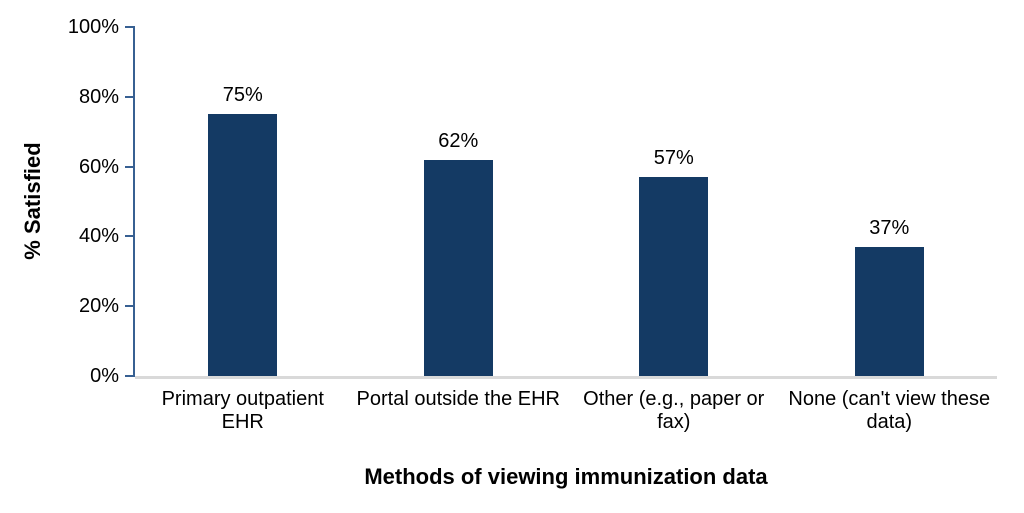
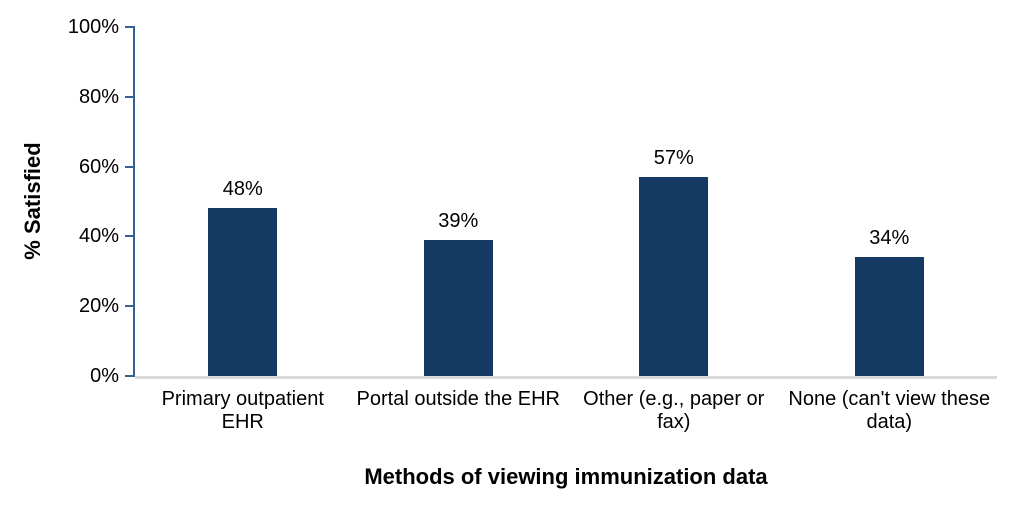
Primary outpatient EHR: 75% -> 48%
Portal outside the EHR: 62% -> 39%
None (can't view these data): 37% -> 34%
